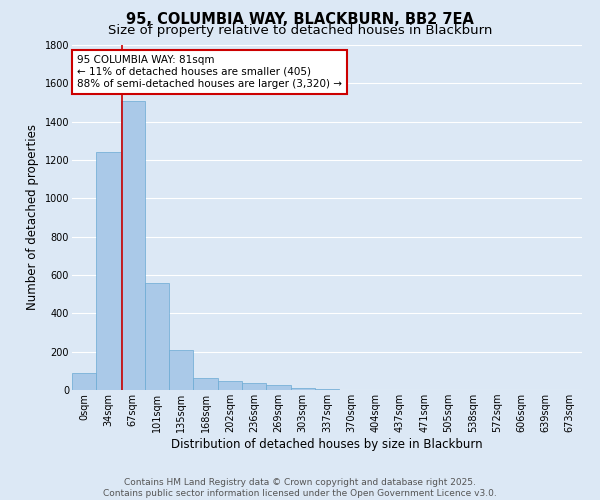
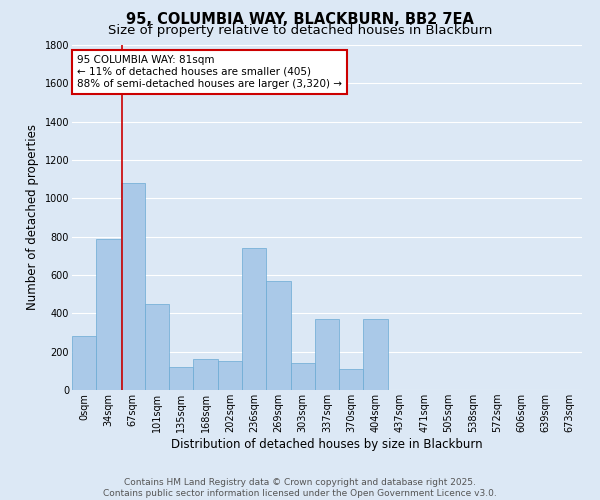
0sqm: 90 -> 280
34sqm: 1240 -> 790
67sqm: 1510 -> 1080
101sqm: 560 -> 450
135sqm: 210 -> 120
168sqm: 60 -> 160
202sqm: 40 -> 150
236sqm: 40 -> 740
269sqm: 30 -> 570
303sqm: 10 -> 140
337sqm: 0 -> 370
370sqm: 0 -> 110
404sqm: 0 -> 370
